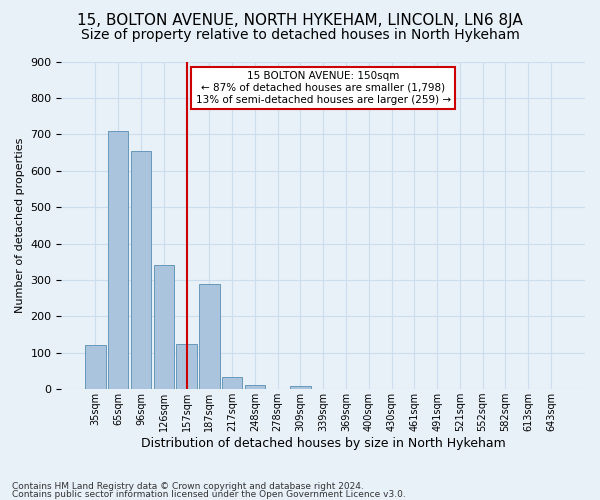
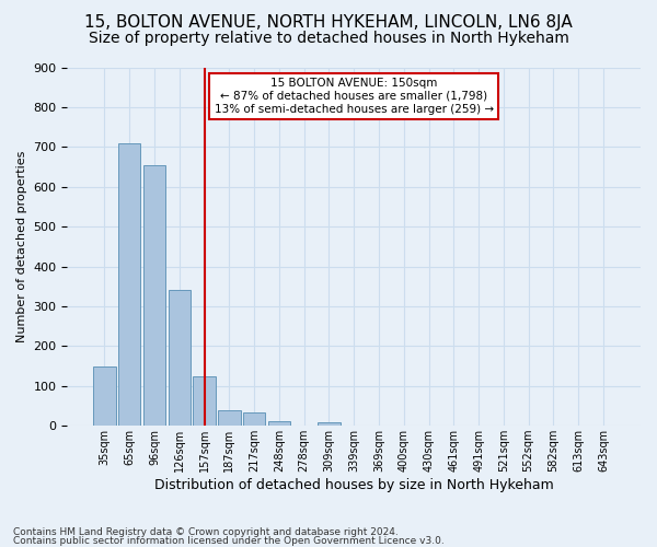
35sqm: 120 -> 150
187sqm: 290 -> 40
